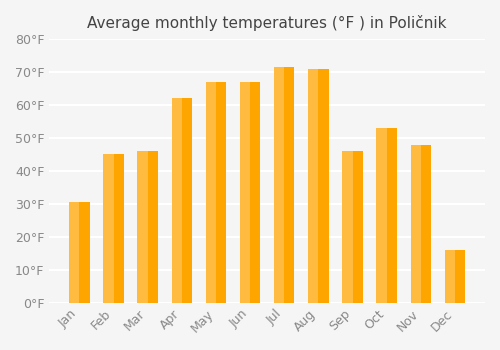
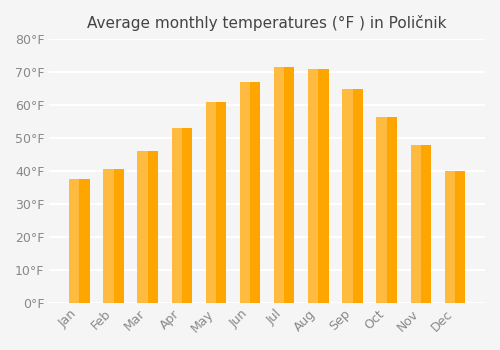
Jan: 30.5°F -> 37.5°F
Feb: 45.0°F -> 40.5°F
Apr: 62.0°F -> 53.0°F
May: 67.0°F -> 61.0°F
Sep: 46.0°F -> 65.0°F
Oct: 53.0°F -> 56.5°F
Dec: 16.0°F -> 40.0°F
